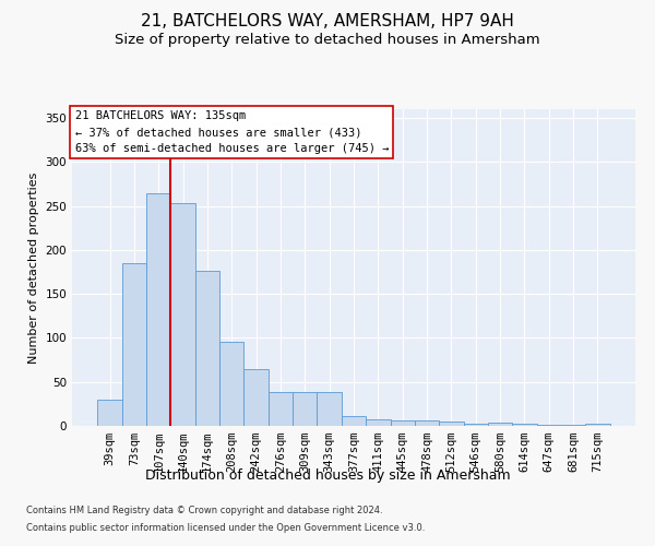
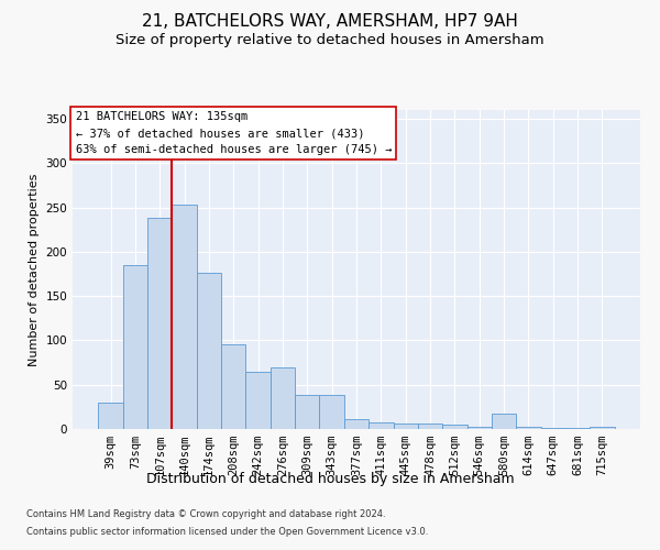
107sqm: 265 -> 238
276sqm: 38 -> 70
580sqm: 4 -> 18
